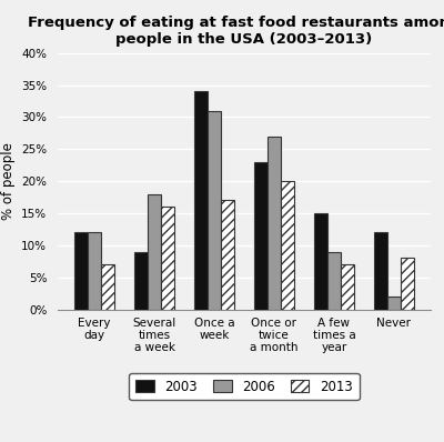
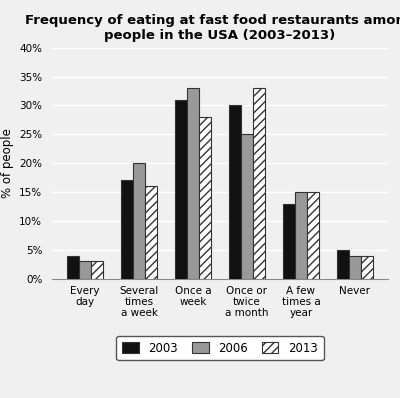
2003/Every day: 12% -> 4%
2006/Every day: 12% -> 3%
2013/Every day: 7% -> 3%
2003/Several times a week: 9% -> 17%
2006/Several times a week: 18% -> 20%
2003/Once a week: 34% -> 31%
2006/Once a week: 31% -> 33%
2013/Once a week: 17% -> 28%
2003/Once or twice a month: 23% -> 30%
2006/Once or twice a month: 27% -> 25%
2013/Once or twice a month: 20% -> 33%
2003/A few times a year: 15% -> 13%
2006/A few times a year: 9% -> 15%
2013/A few times a year: 7% -> 15%
2003/Never: 12% -> 5%
2006/Never: 2% -> 4%
2013/Never: 8% -> 4%
